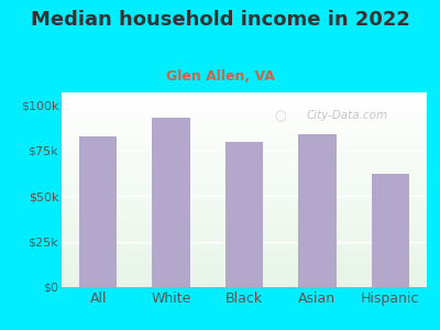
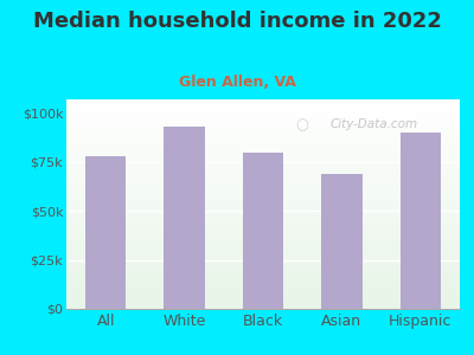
All: $83k -> $78k
Asian: $84k -> $69k
Hispanic: $62k -> $90k
